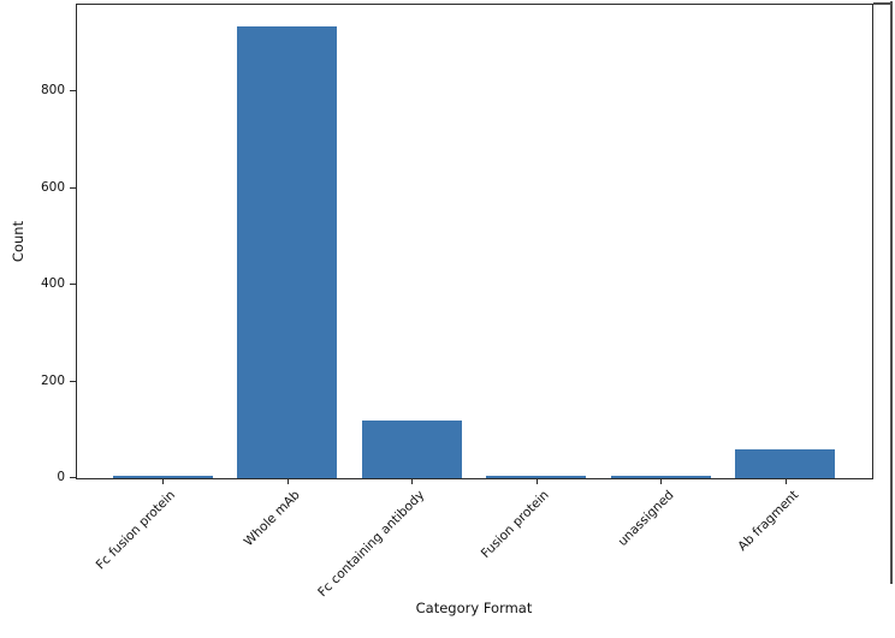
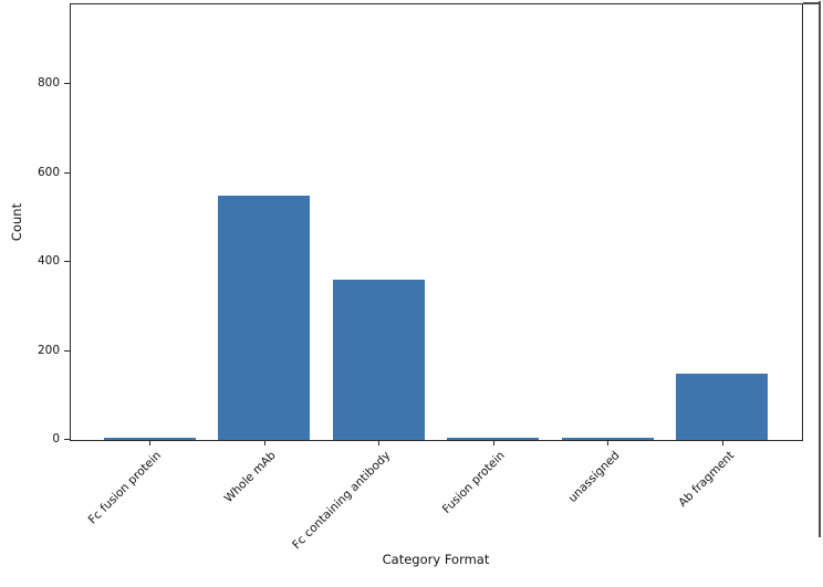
Whole mAb: 940 -> 550
Fc containing antibody: 120 -> 360
Ab fragment: 60 -> 150
